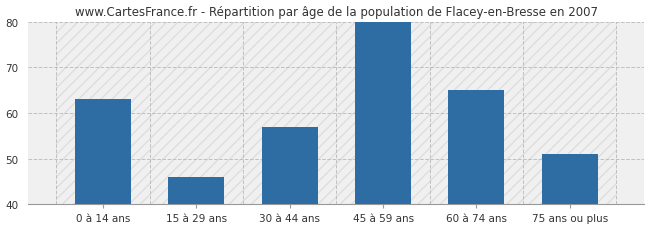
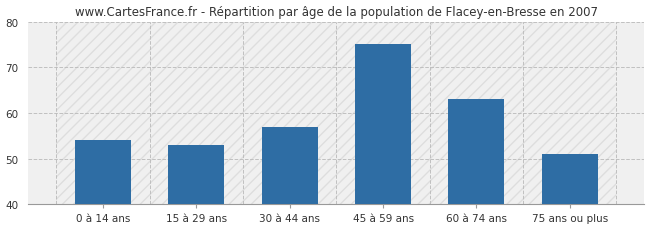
0 à 14 ans: 63 -> 54
15 à 29 ans: 46 -> 53
45 à 59 ans: 80 -> 75
60 à 74 ans: 65 -> 63
